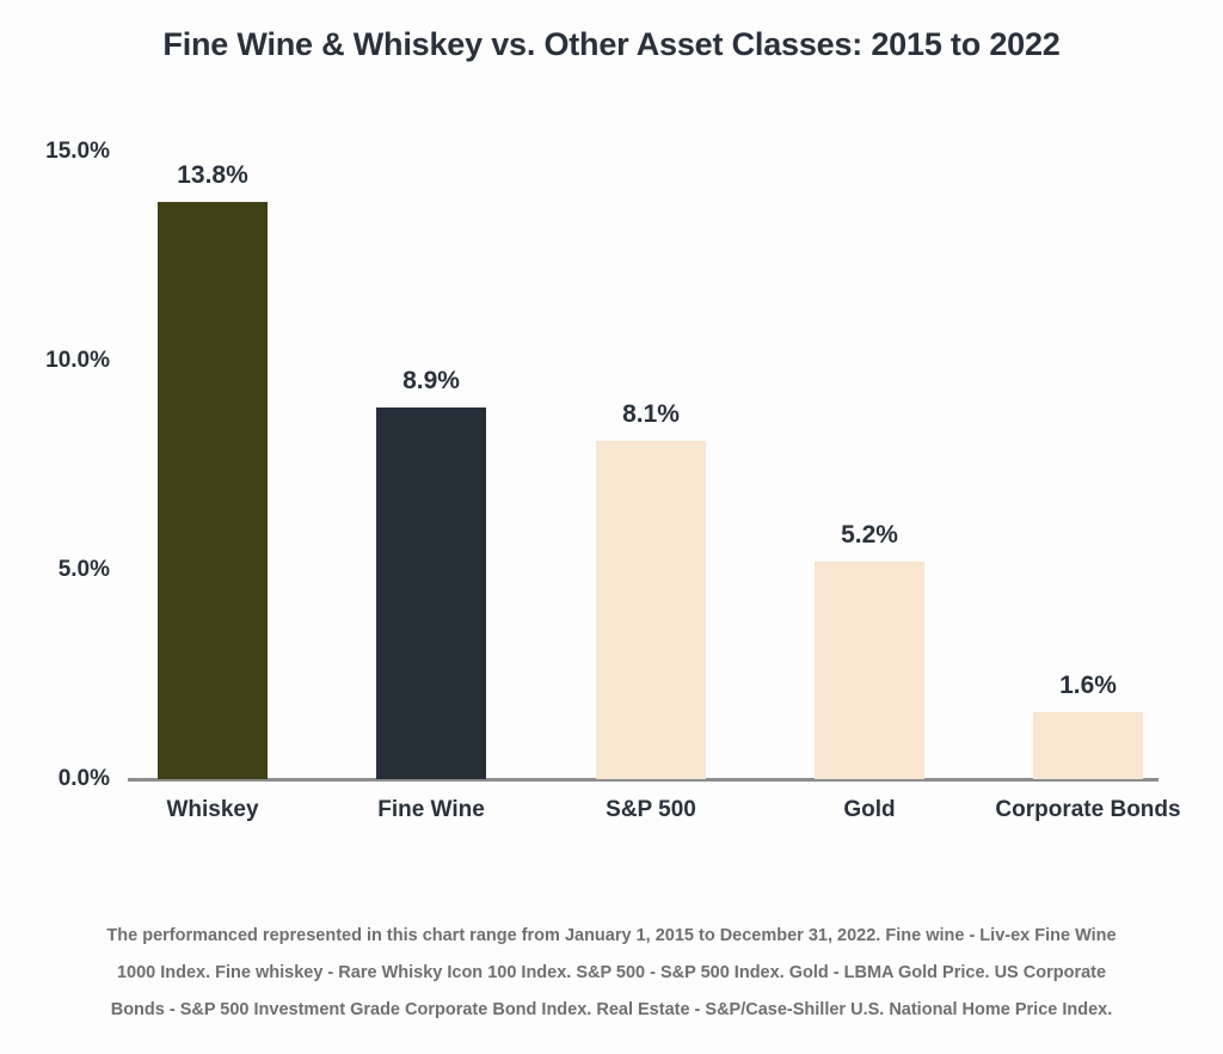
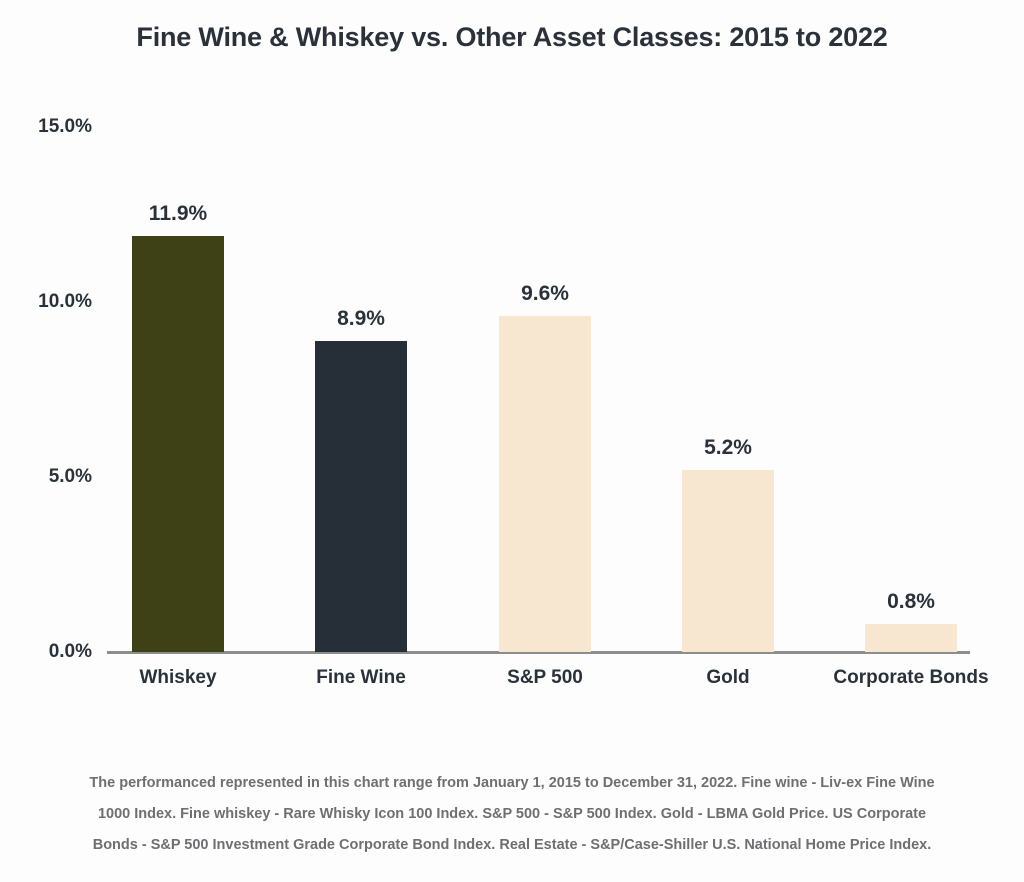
Whiskey: 13.8% -> 11.9%
S&P 500: 8.1% -> 9.6%
Corporate Bonds: 1.6% -> 0.8%
